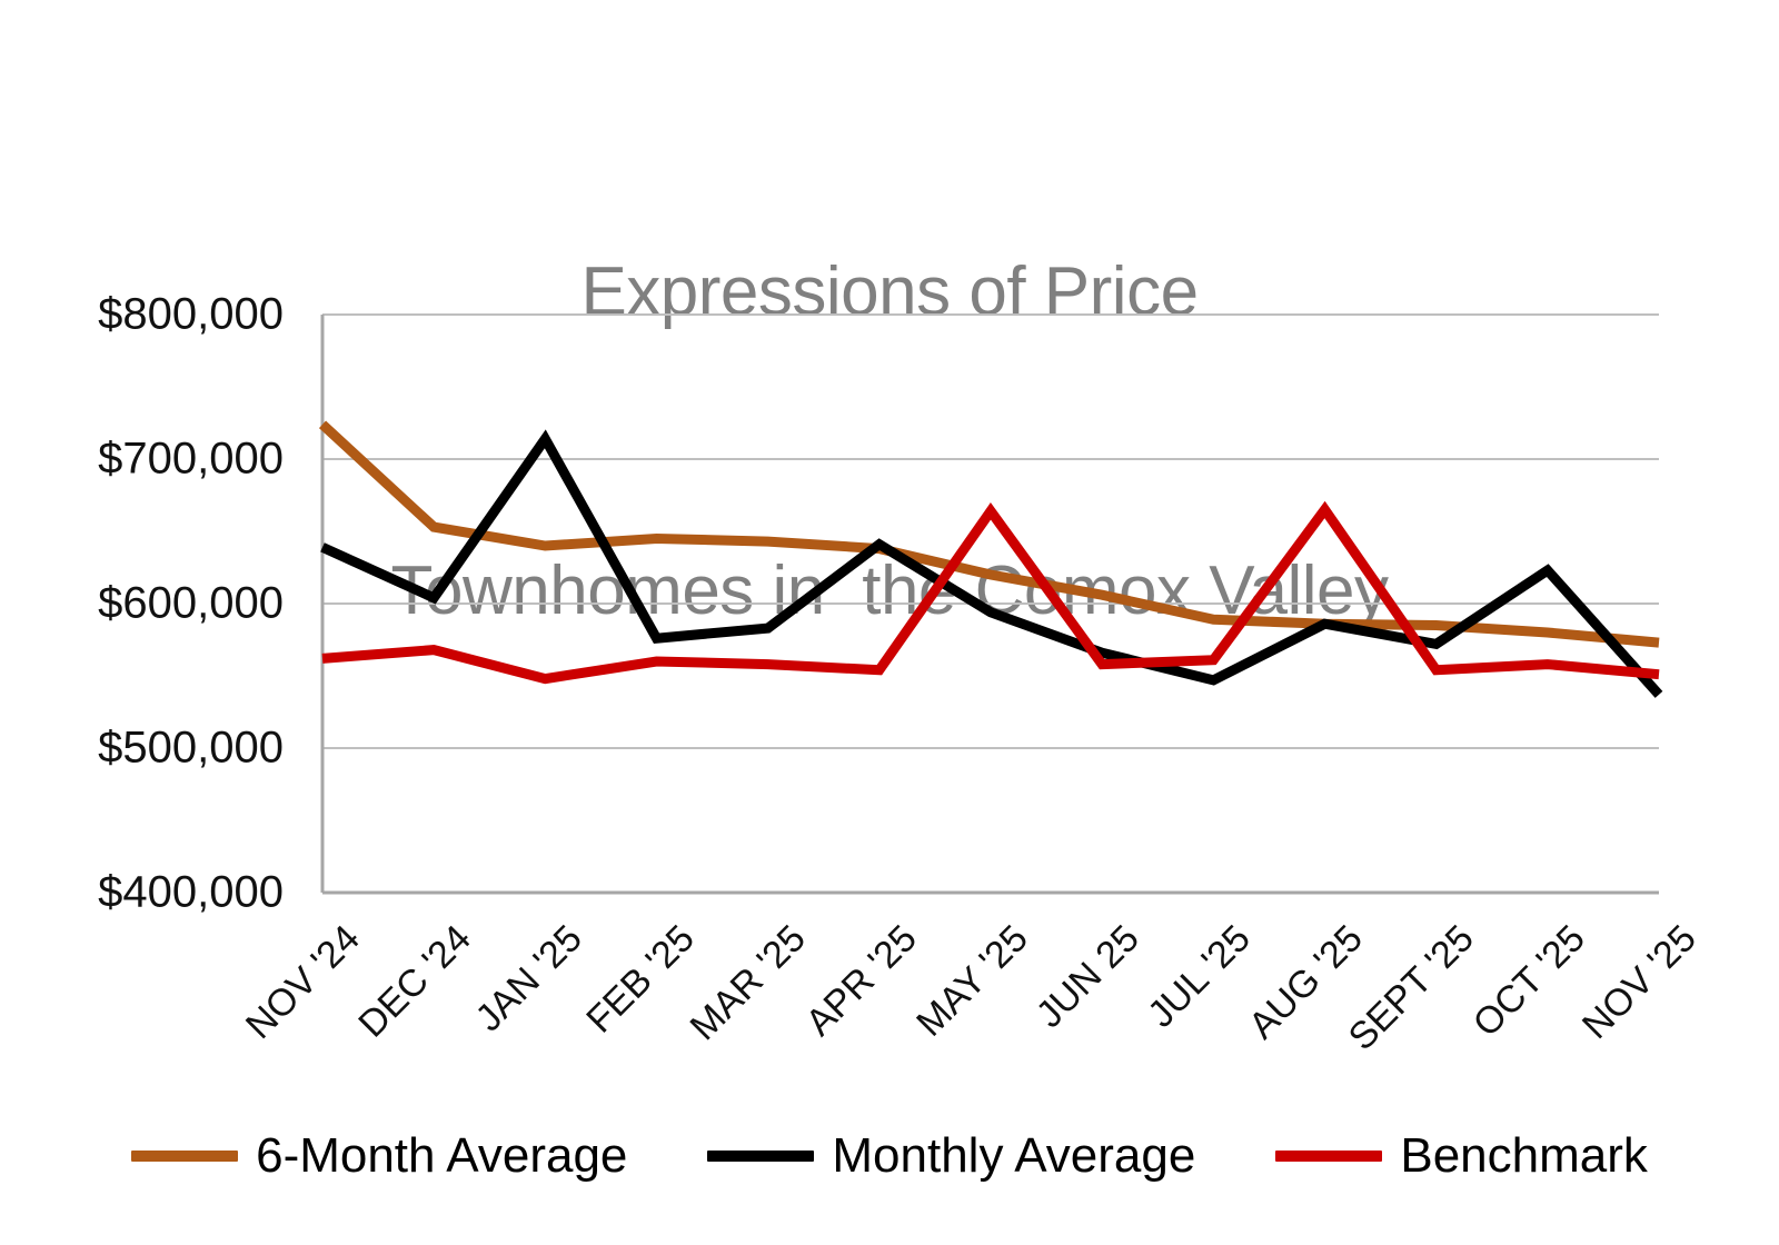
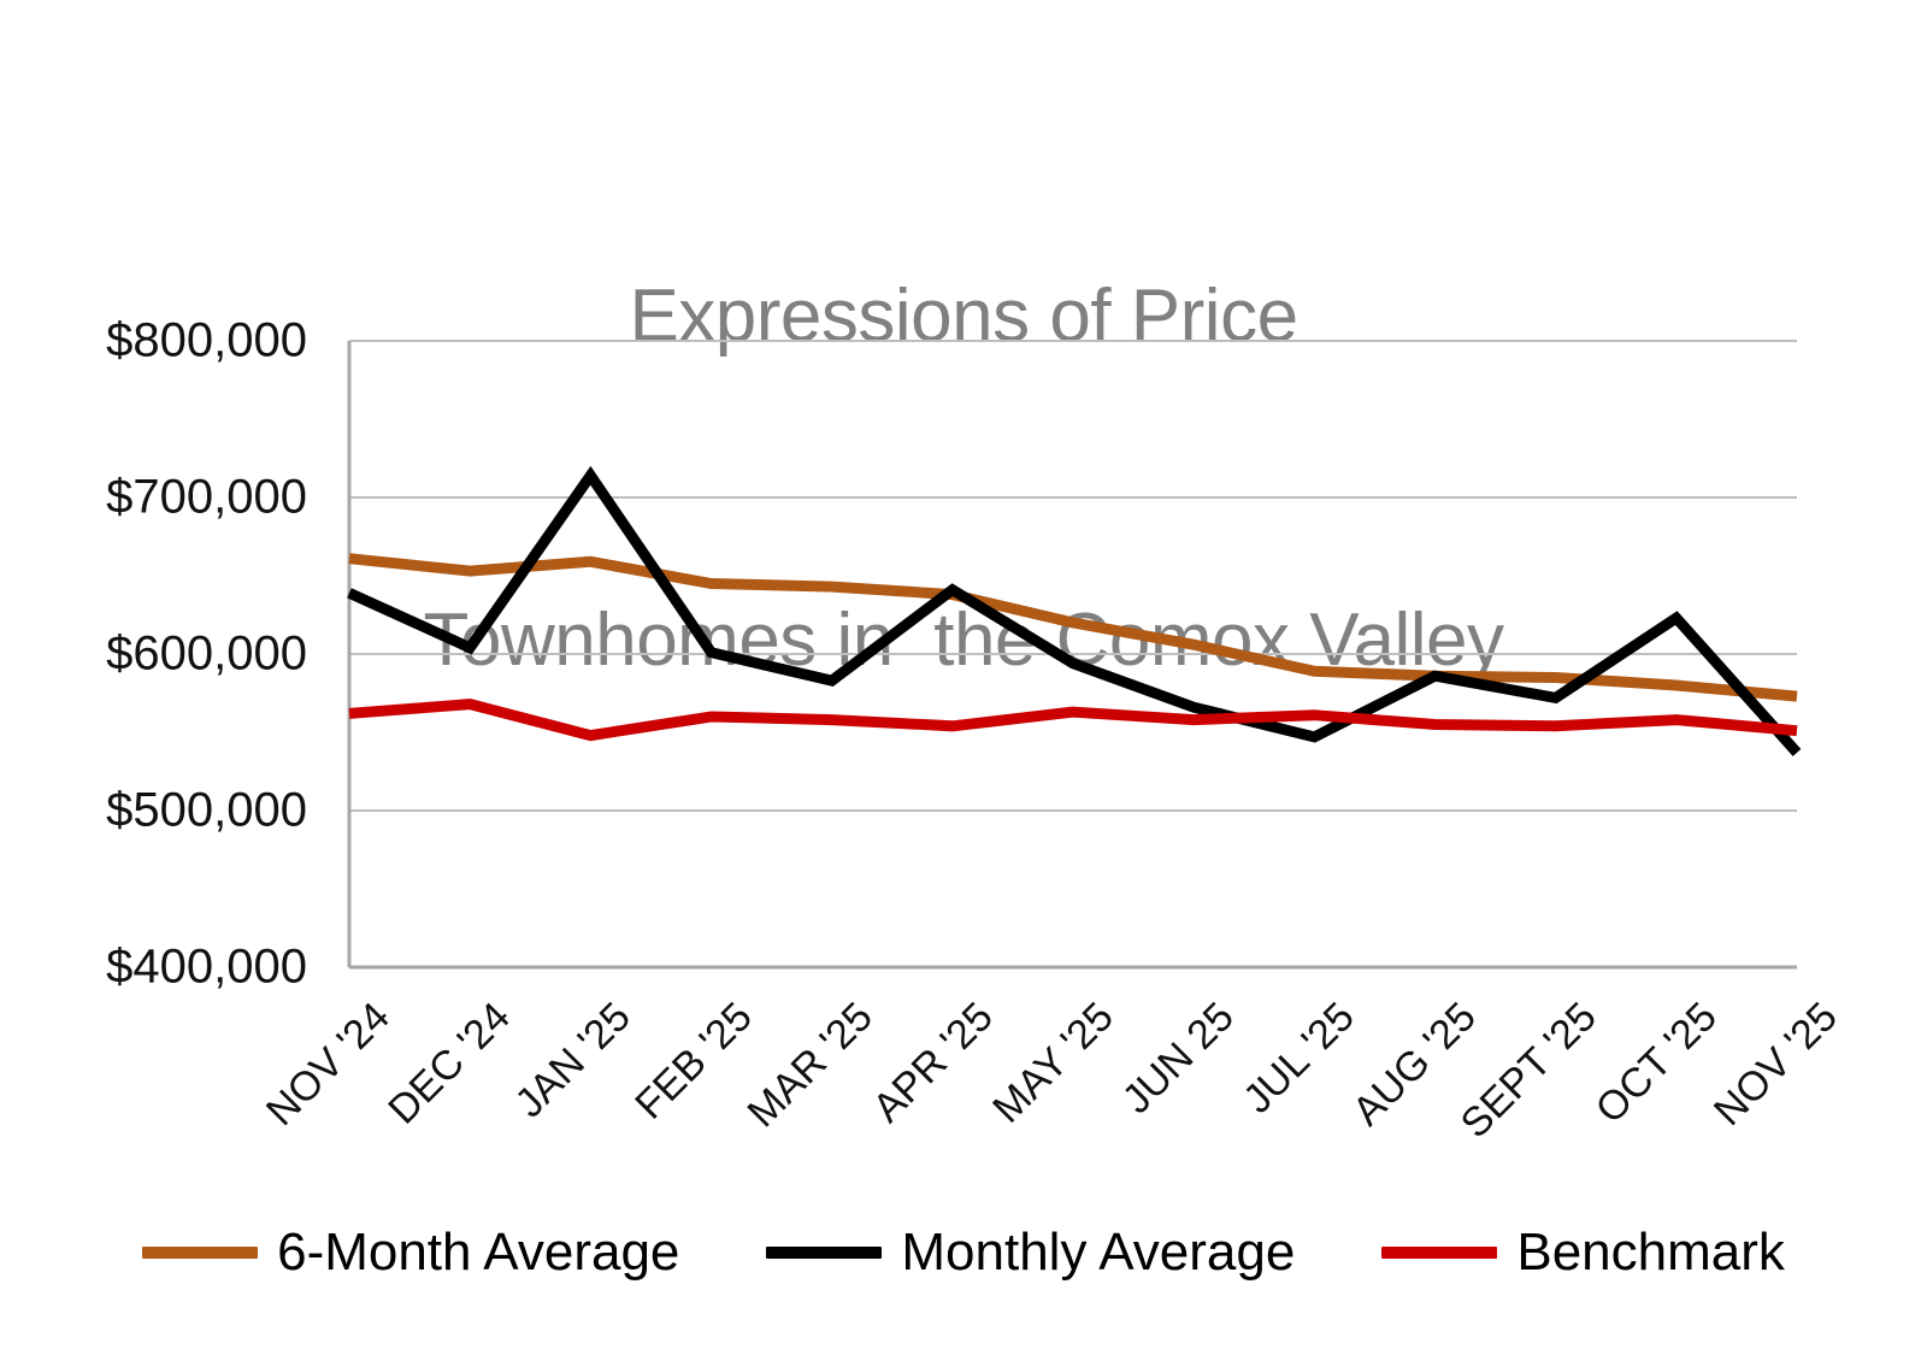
6-Month Average/NOV '24: $724000 -> $661000
6-Month Average/JAN '25: $640000 -> $659000
Monthly Average/FEB '25: $576000 -> $601000
Benchmark/MAY '25: $664000 -> $563000
Benchmark/AUG '25: $665000 -> $555000
